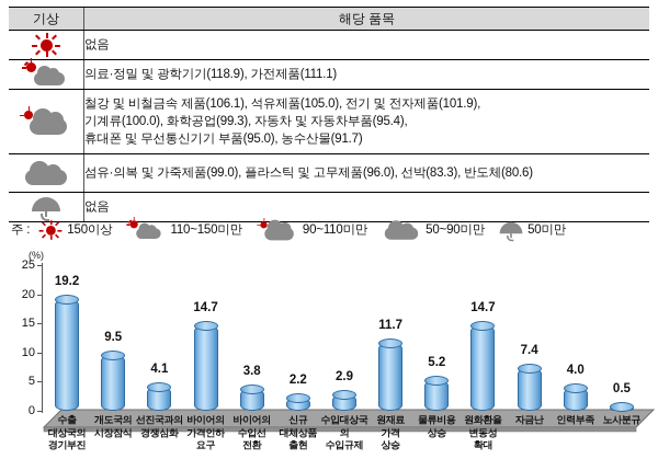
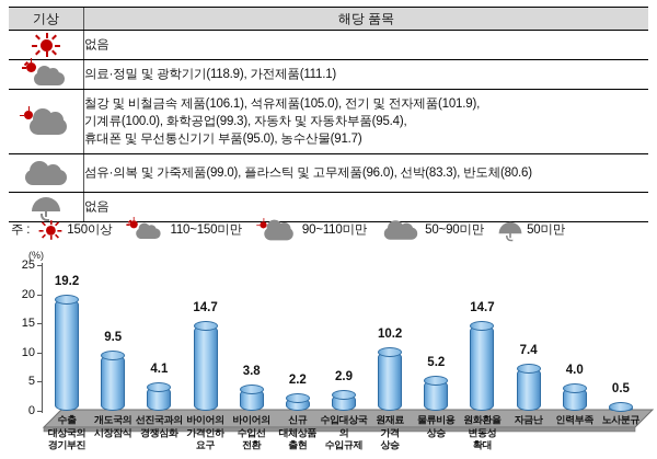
원재료 가격 상승: 11.7 -> 10.2
